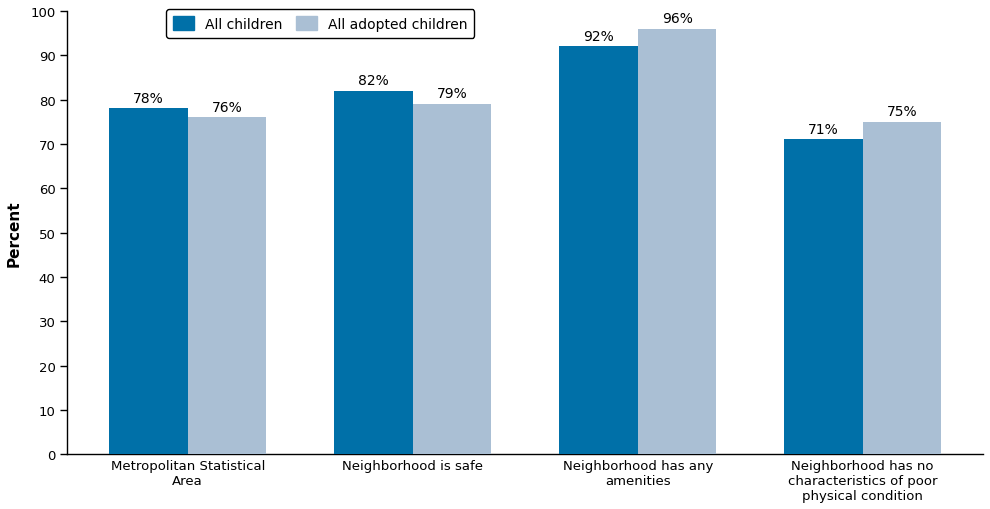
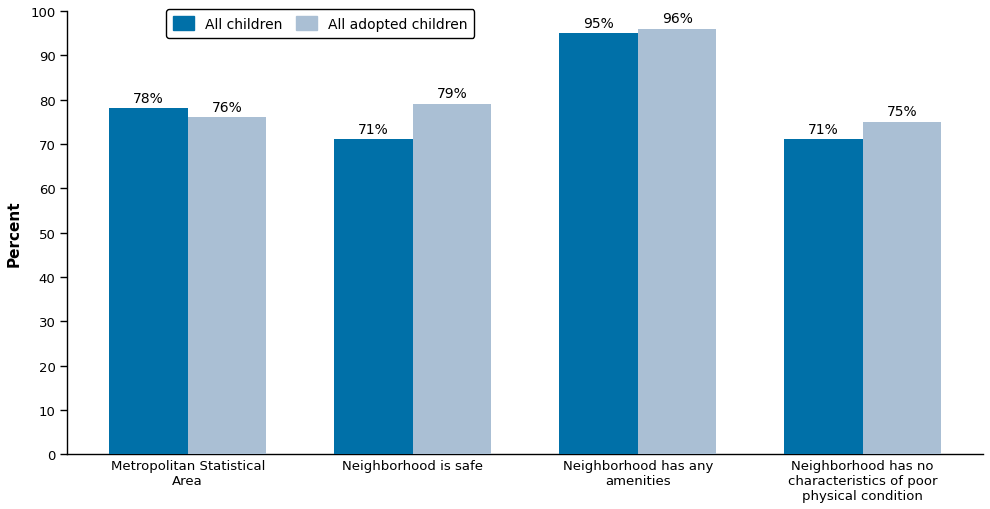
All children/Neighborhood is safe: 82% -> 71%
All children/Neighborhood has any amenities: 92% -> 95%
